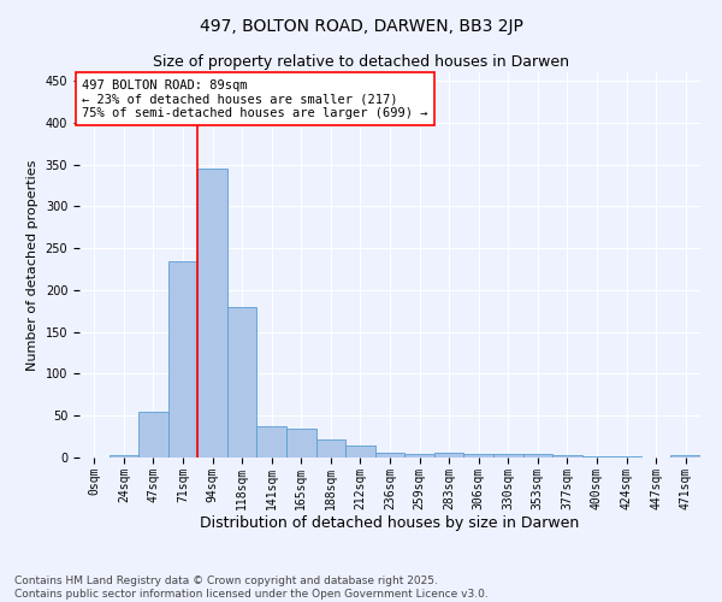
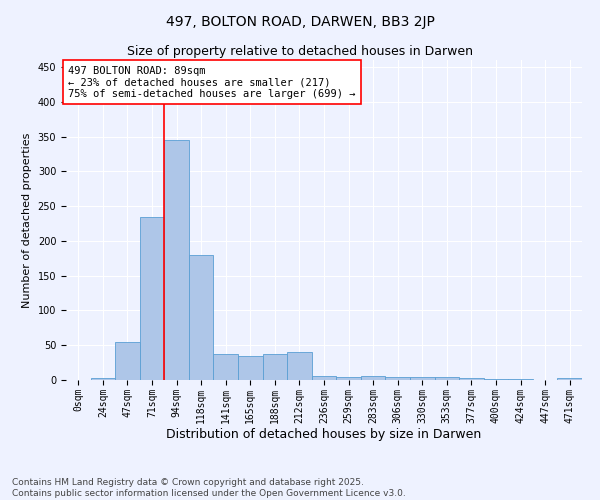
188sqm: 22 -> 38
212sqm: 15 -> 40
